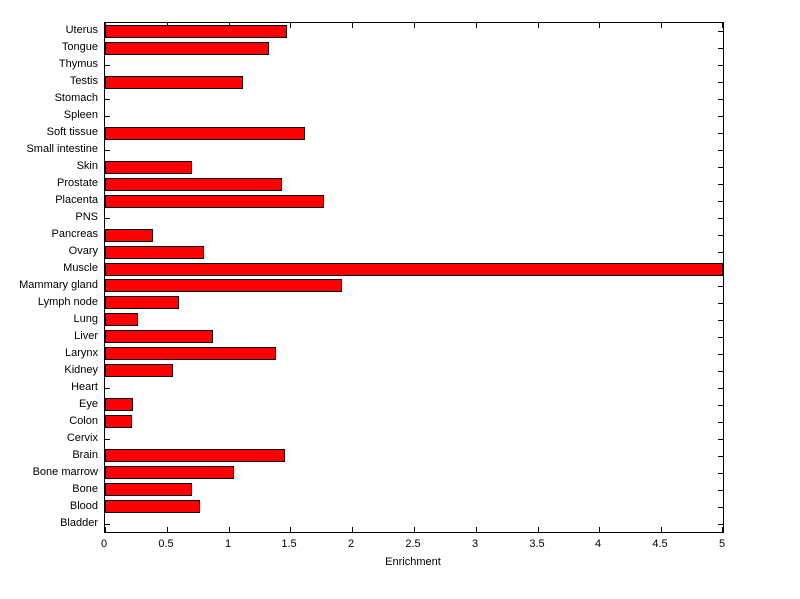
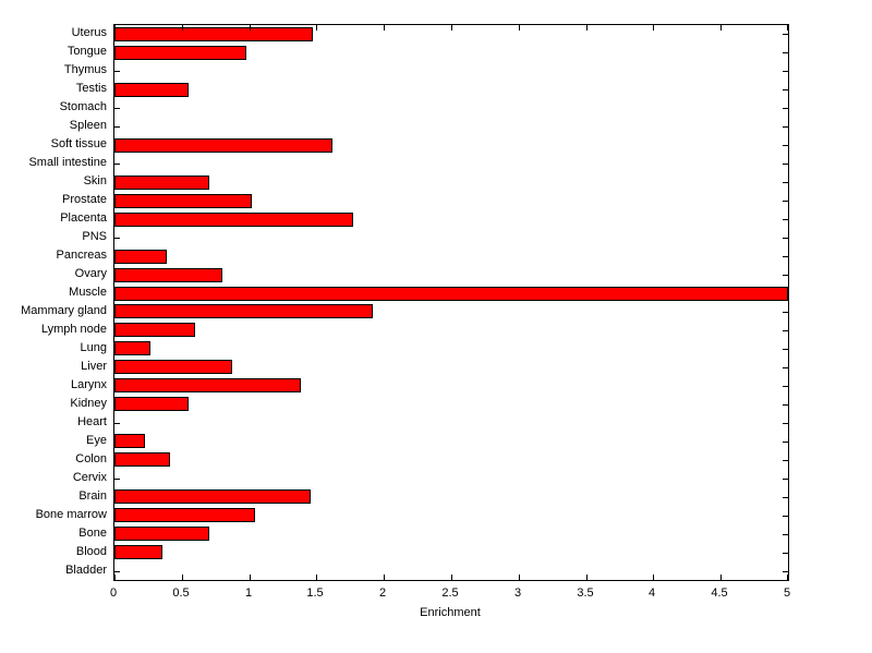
Tongue: 1.33 -> 0.98
Testis: 1.12 -> 0.55
Prostate: 1.43 -> 1.02
Colon: 0.22 -> 0.41
Blood: 0.77 -> 0.36
